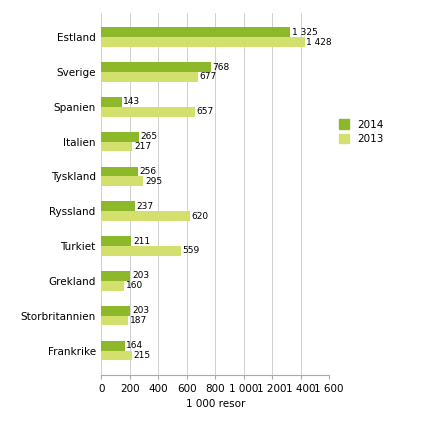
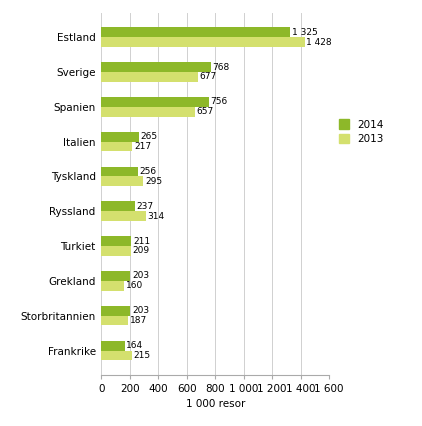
2014/Spanien: 143 -> 756
2013/Ryssland: 620 -> 314
2013/Turkiet: 559 -> 209
